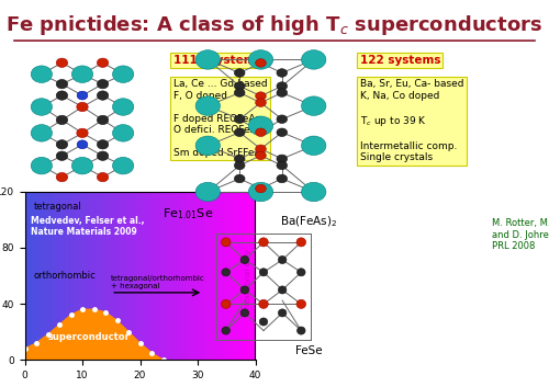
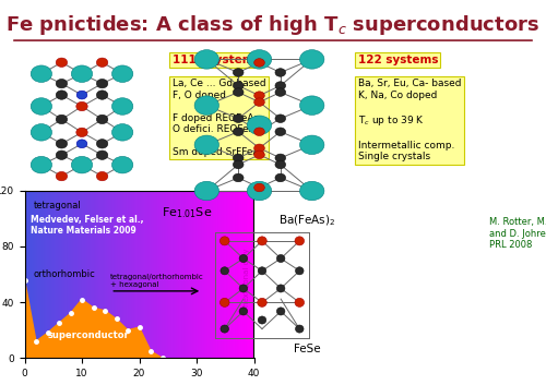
0: 8 -> 56
10: 36 -> 42
20: 12 -> 22
